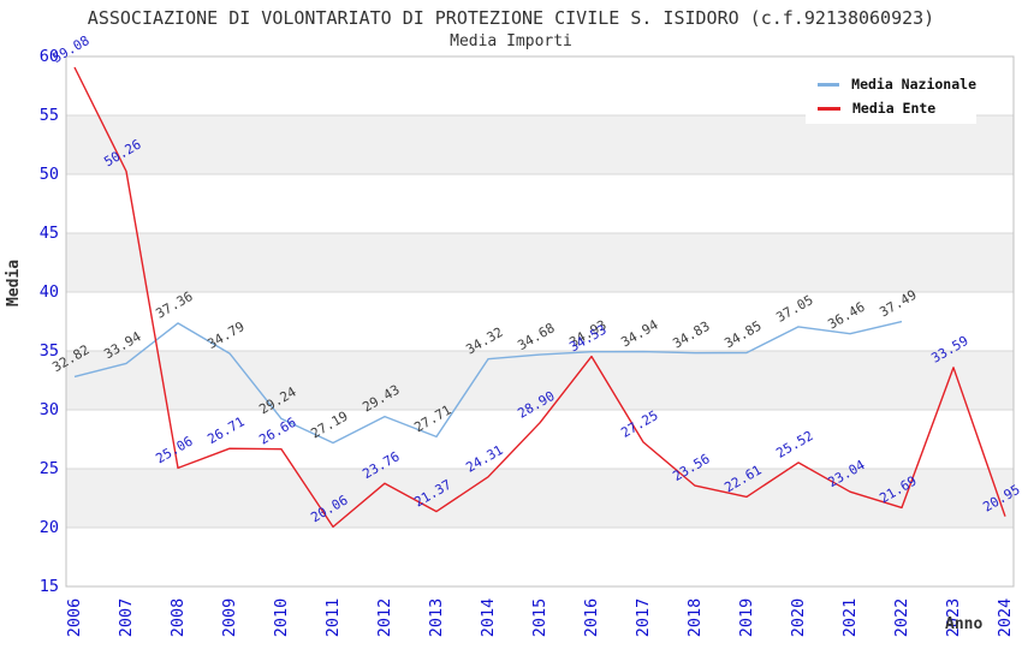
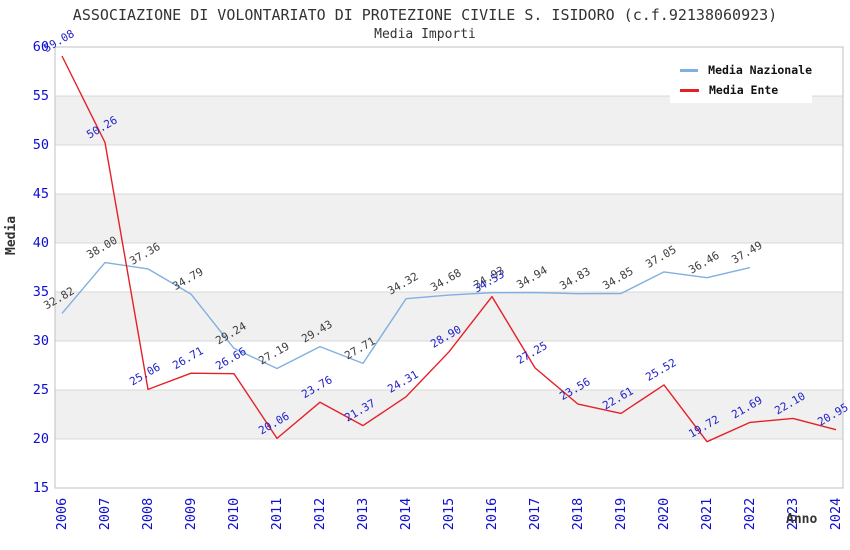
Media Nazionale/2007: 33.94 -> 38.00
Media Ente/2021: 23.04 -> 19.72
Media Ente/2023: 33.59 -> 22.10
